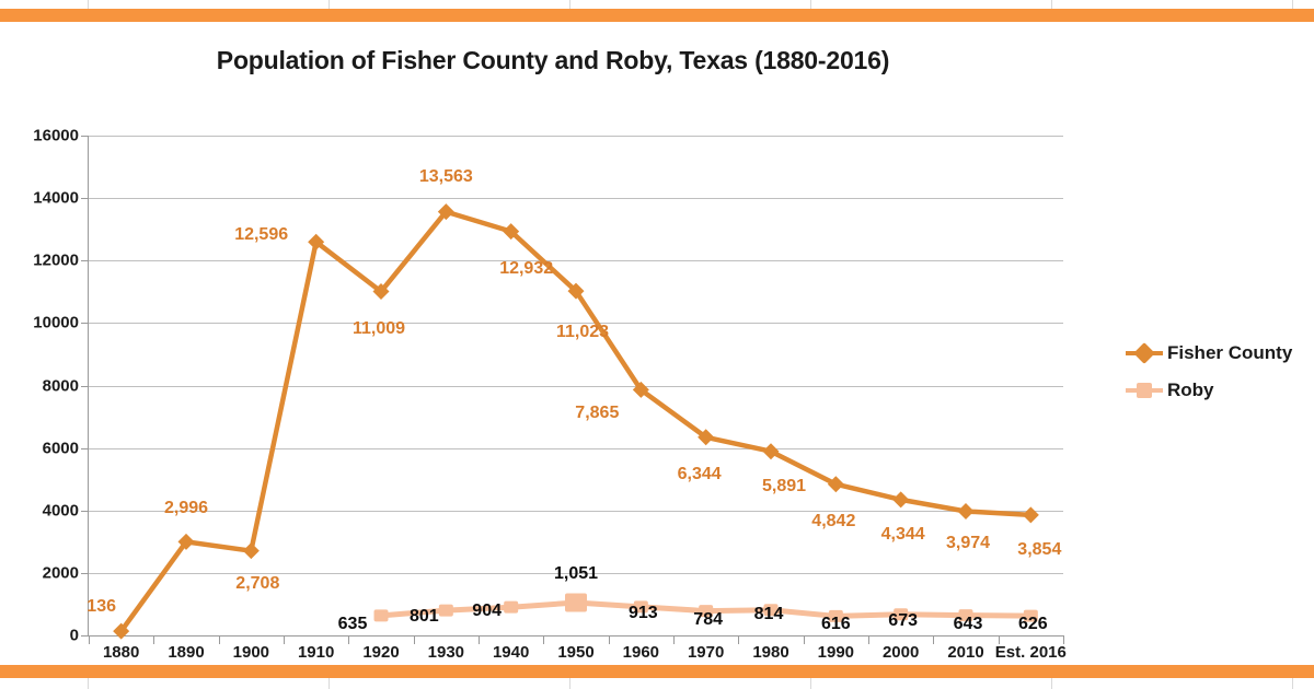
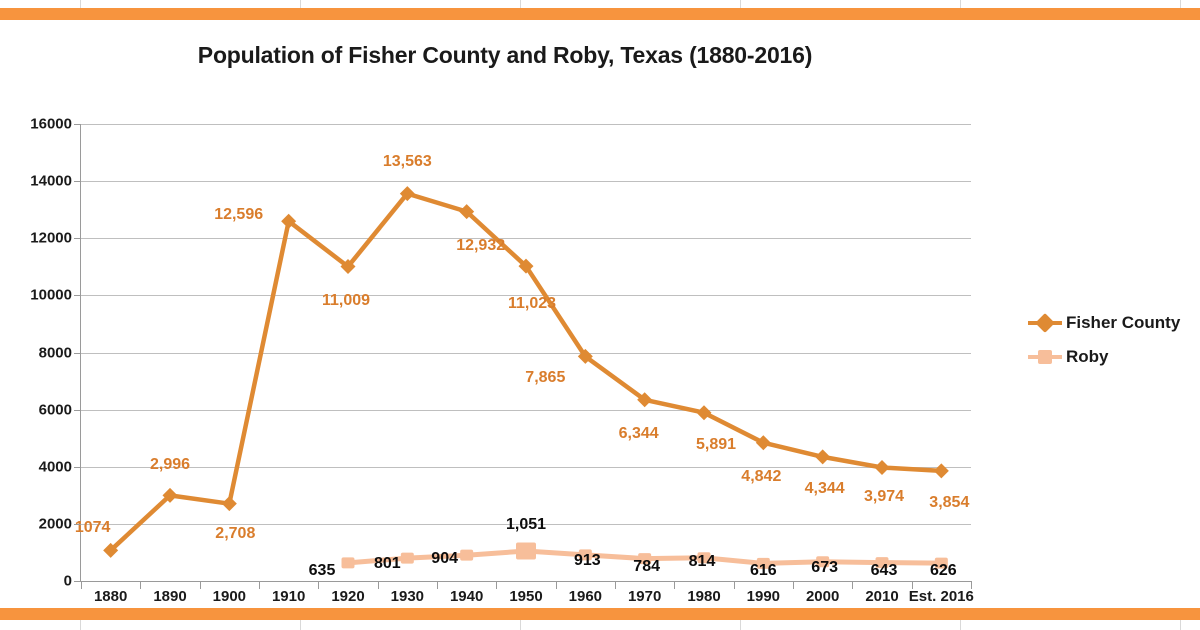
Fisher County/1880: 136 -> 1074
